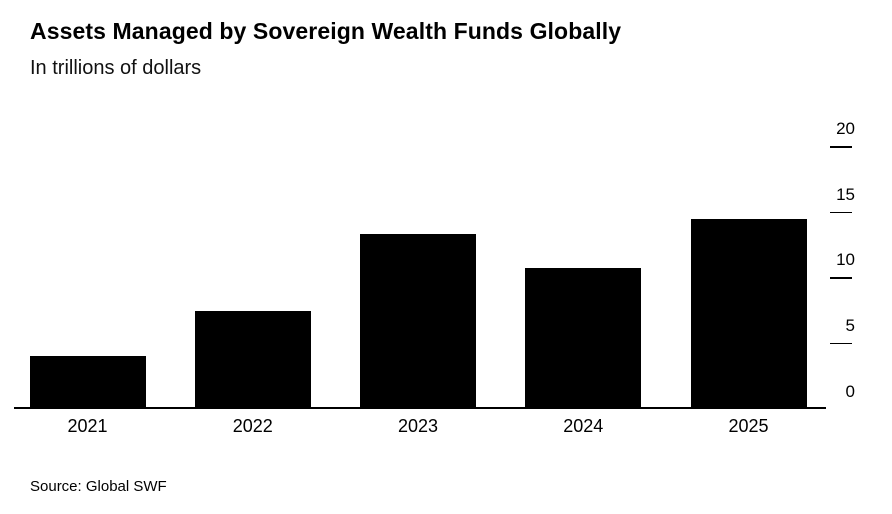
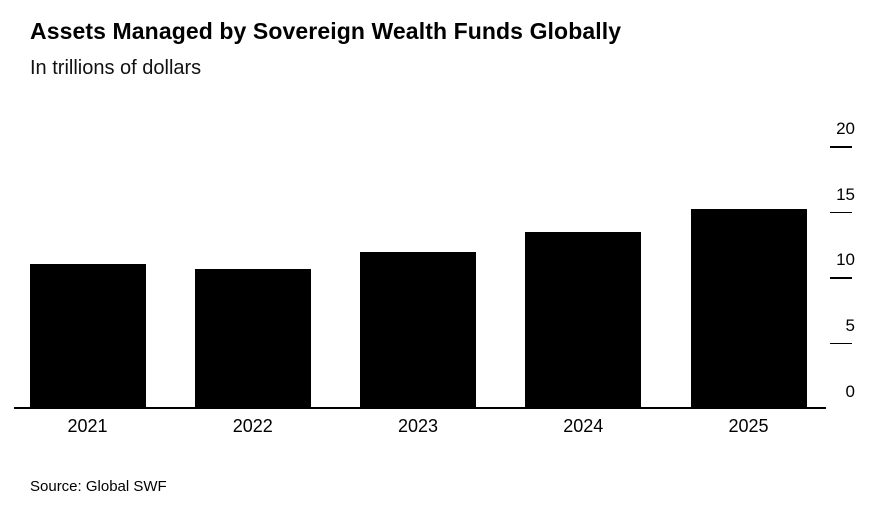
2021: 4.0 -> 11.0
2022: 7.4 -> 10.6
2023: 13.3 -> 11.9
2024: 10.7 -> 13.4
2025: 14.4 -> 15.2
